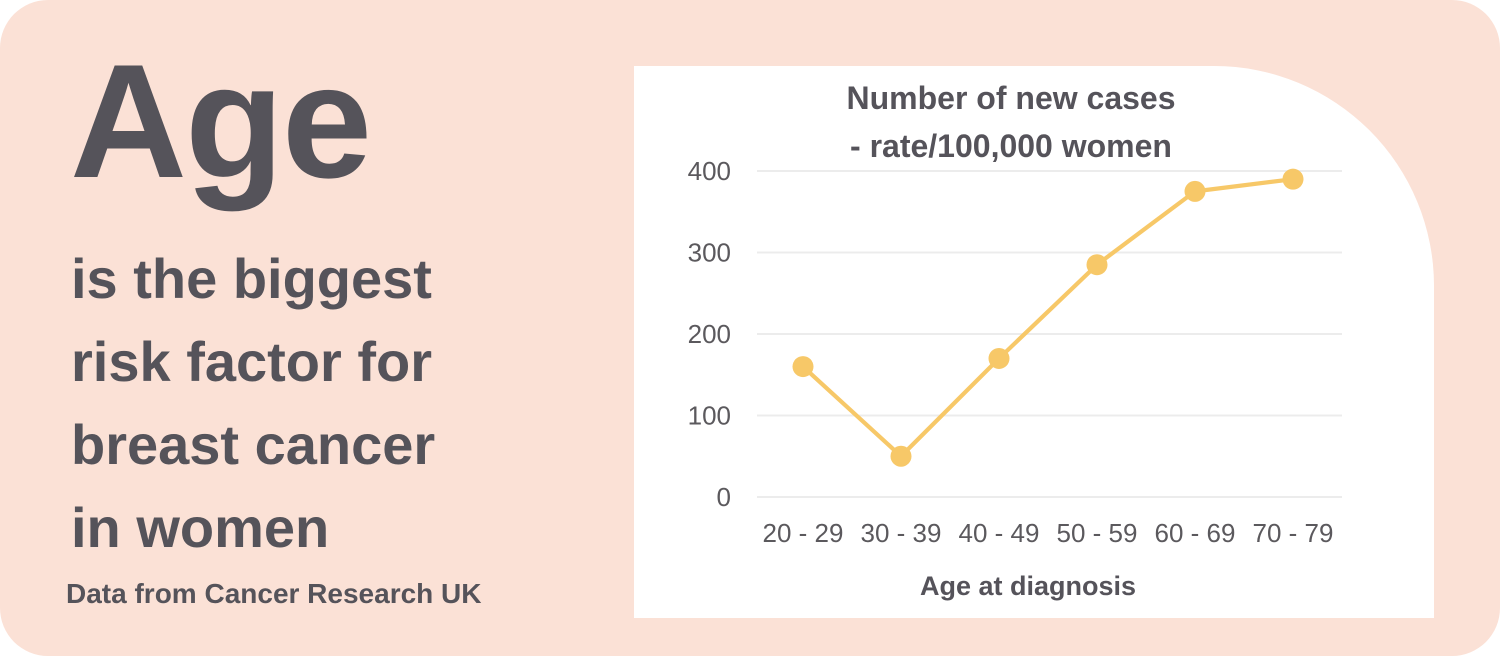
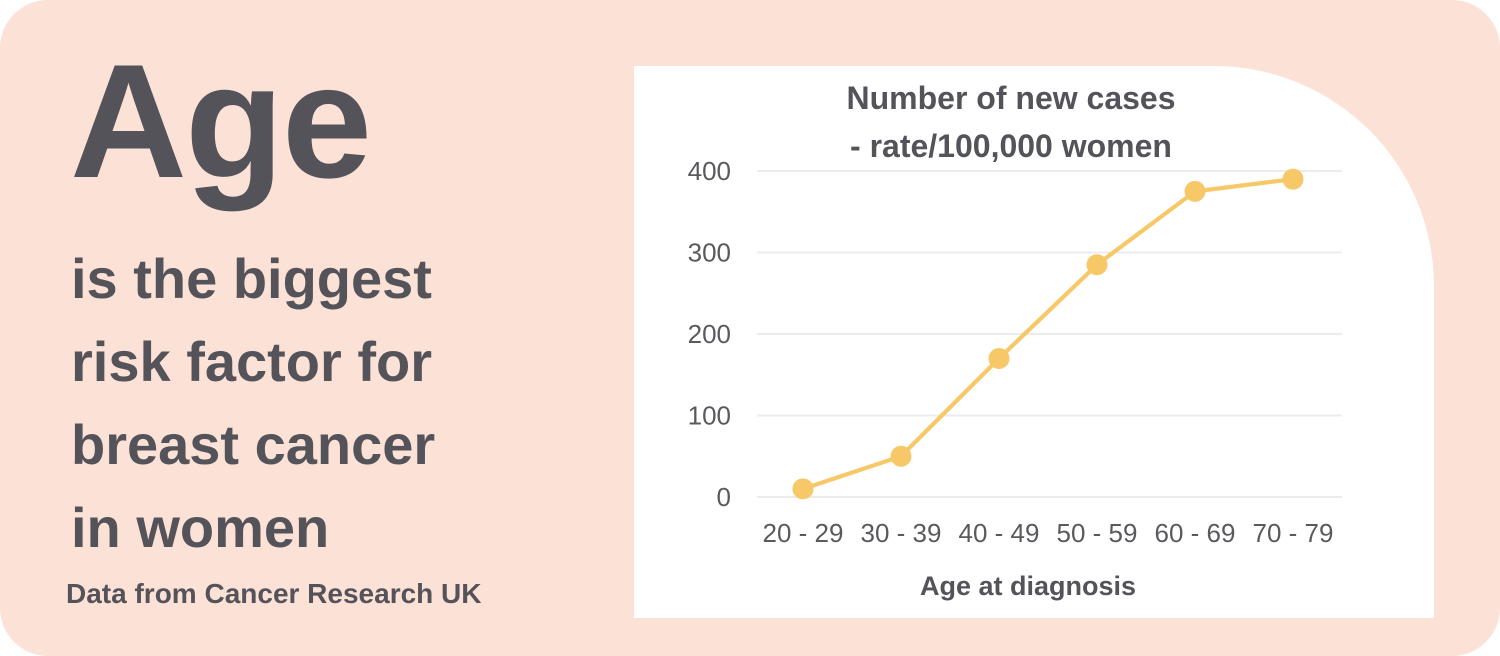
20 - 29: 160 -> 10
